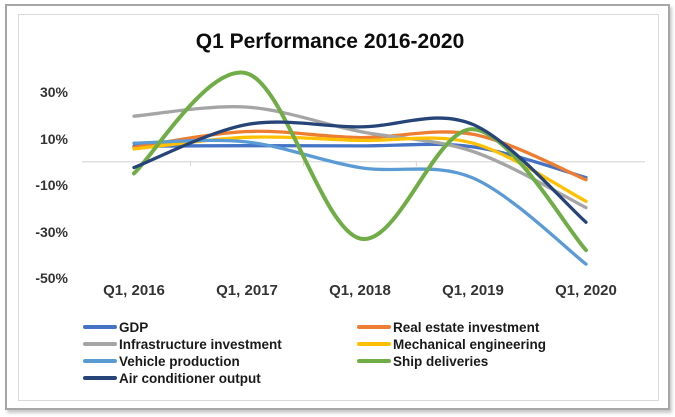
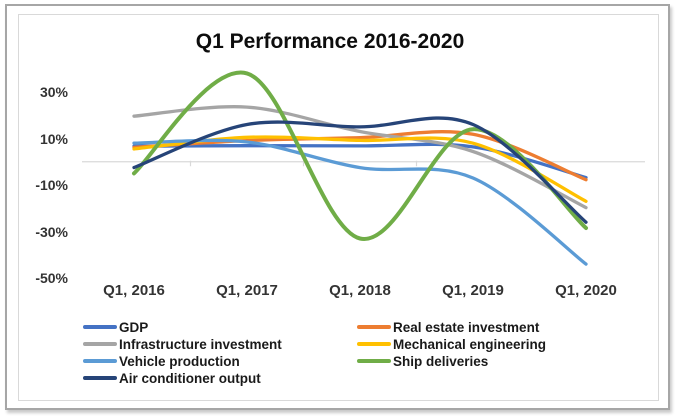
Real estate investment/Q1, 2017: 13% -> 9%
Ship deliveries/Q1, 2020: -38% -> -28%
